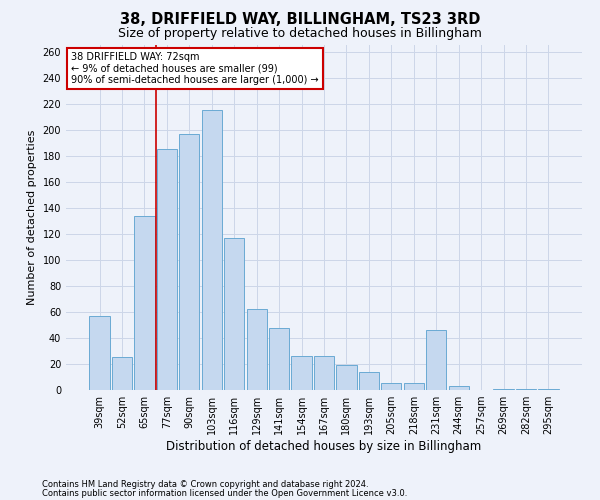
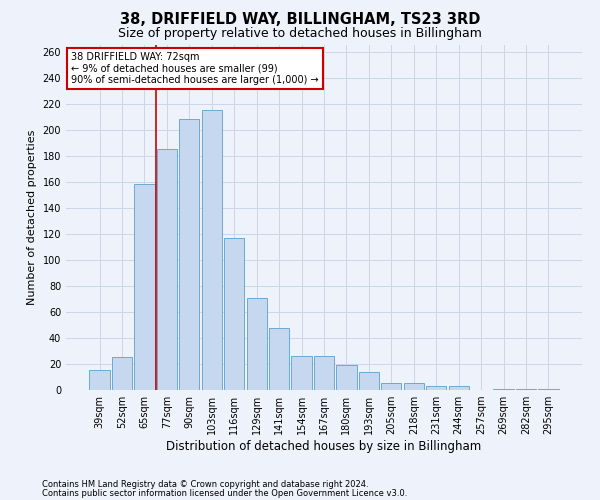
39sqm: 57 -> 15
65sqm: 134 -> 158
90sqm: 197 -> 208
129sqm: 62 -> 71
231sqm: 46 -> 3
